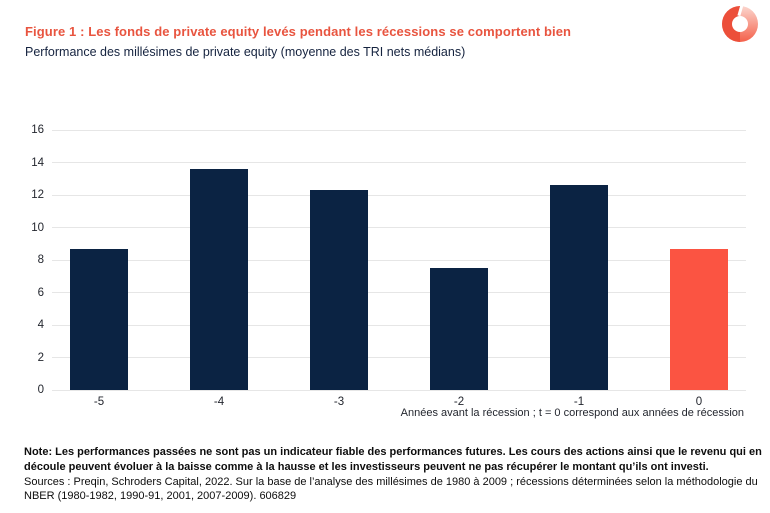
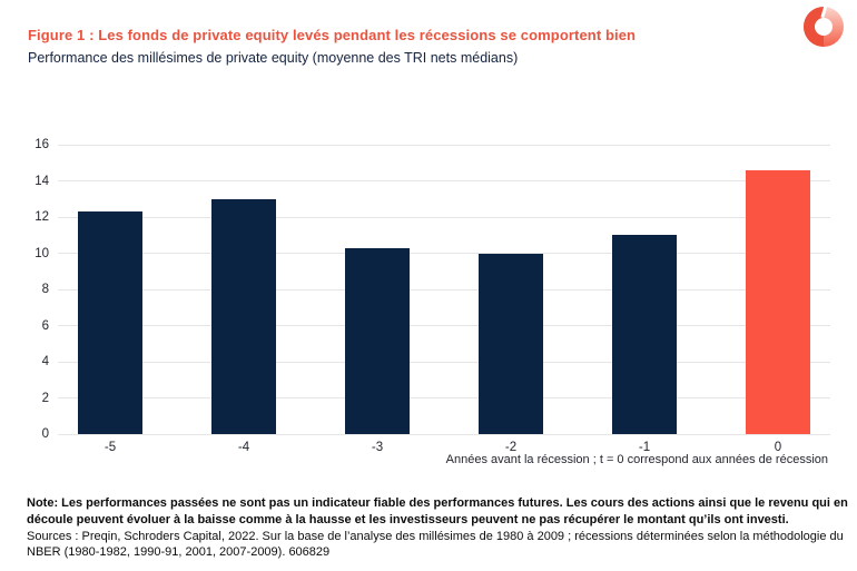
-5: 8.7 -> 12.3
-4: 13.6 -> 13.0
-3: 12.3 -> 10.3
-2: 7.5 -> 10.0
-1: 12.6 -> 11.0
0: 8.7 -> 14.6
